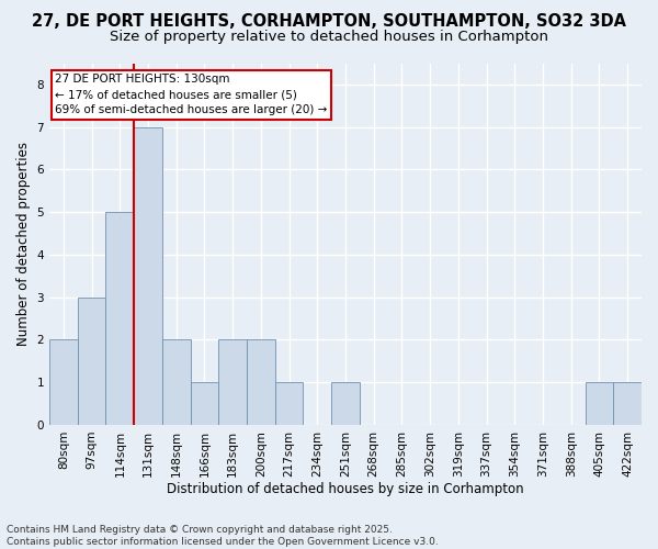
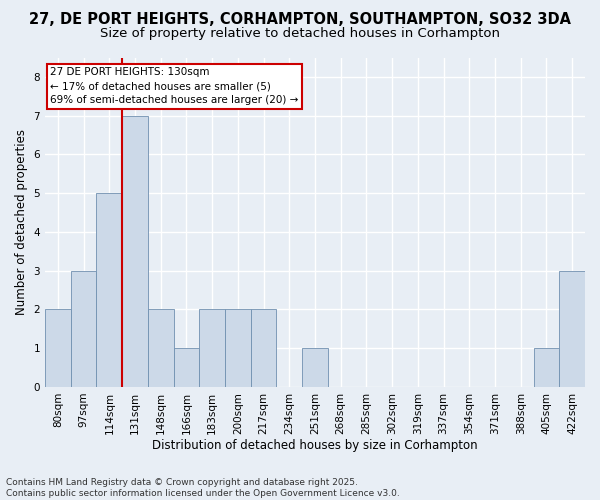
217sqm: 1 -> 2
422sqm: 1 -> 3
